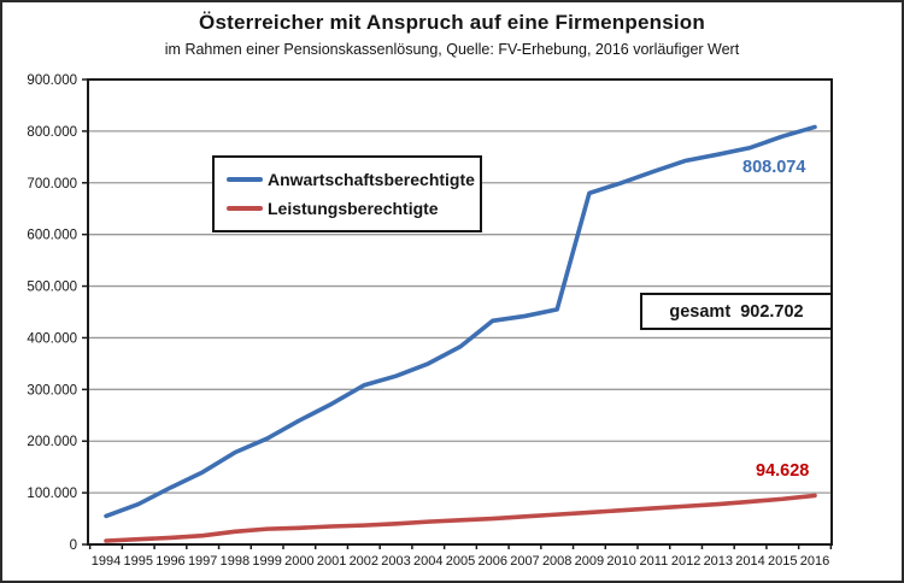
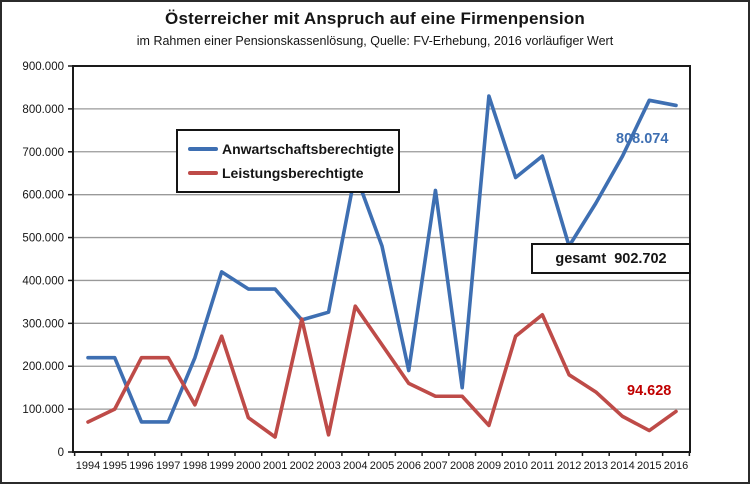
Anwartschaftsberechtigte/1994: 60000 -> 220000
Leistungsberechtigte/1994: 10000 -> 70000
Anwartschaftsberechtigte/1995: 80000 -> 220000
Leistungsberechtigte/1995: 10000 -> 100000
Anwartschaftsberechtigte/1996: 110000 -> 70000
Leistungsberechtigte/1996: 10000 -> 220000
Anwartschaftsberechtigte/1997: 140000 -> 70000
Leistungsberechtigte/1997: 20000 -> 220000
Anwartschaftsberechtigte/1998: 180000 -> 220000
Leistungsberechtigte/1998: 20000 -> 110000
Anwartschaftsberechtigte/1999: 200000 -> 420000
Leistungsberechtigte/1999: 30000 -> 270000
Anwartschaftsberechtigte/2000: 240000 -> 380000
Leistungsberechtigte/2000: 30000 -> 80000
Anwartschaftsberechtigte/2001: 270000 -> 380000
Leistungsberechtigte/2002: 40000 -> 310000
Anwartschaftsberechtigte/2004: 350000 -> 650000
Leistungsberechtigte/2004: 40000 -> 340000
Anwartschaftsberechtigte/2005: 380000 -> 480000
Leistungsberechtigte/2005: 50000 -> 250000
Anwartschaftsberechtigte/2006: 430000 -> 190000
Leistungsberechtigte/2006: 50000 -> 160000
Anwartschaftsberechtigte/2007: 440000 -> 610000
Leistungsberechtigte/2007: 50000 -> 130000
Anwartschaftsberechtigte/2008: 460000 -> 150000
Leistungsberechtigte/2008: 60000 -> 130000
Anwartschaftsberechtigte/2009: 680000 -> 830000
Anwartschaftsberechtigte/2010: 700000 -> 640000
Leistungsberechtigte/2010: 70000 -> 270000
Anwartschaftsberechtigte/2011: 720000 -> 690000
Leistungsberechtigte/2011: 70000 -> 320000
Anwartschaftsberechtigte/2012: 740000 -> 480000
Leistungsberechtigte/2012: 70000 -> 180000
Anwartschaftsberechtigte/2013: 760000 -> 580000
Leistungsberechtigte/2013: 80000 -> 140000
Anwartschaftsberechtigte/2014: 770000 -> 690000
Anwartschaftsberechtigte/2015: 790000 -> 820000
Leistungsberechtigte/2015: 90000 -> 50000
